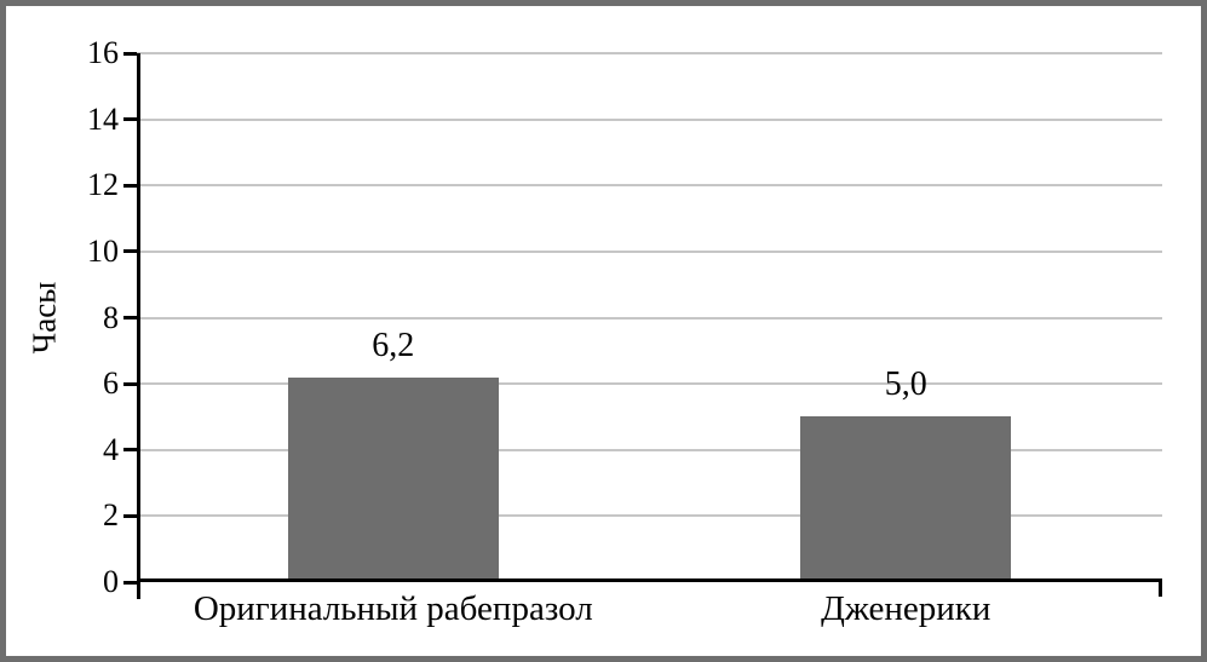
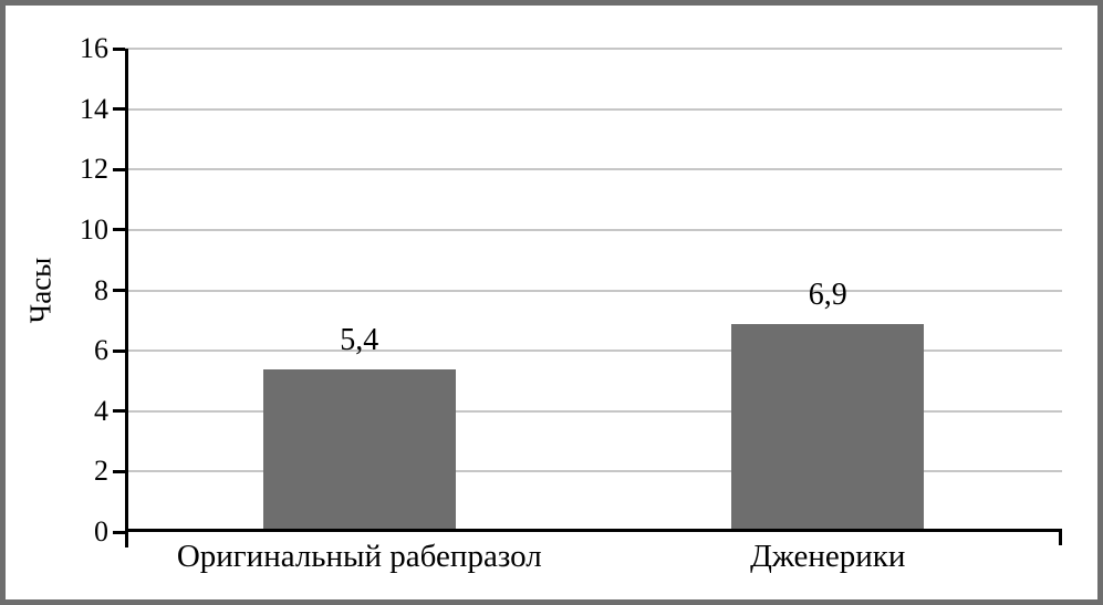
Оригинальный рабепразол: 6,2 -> 5,4
Дженерики: 5,0 -> 6,9
